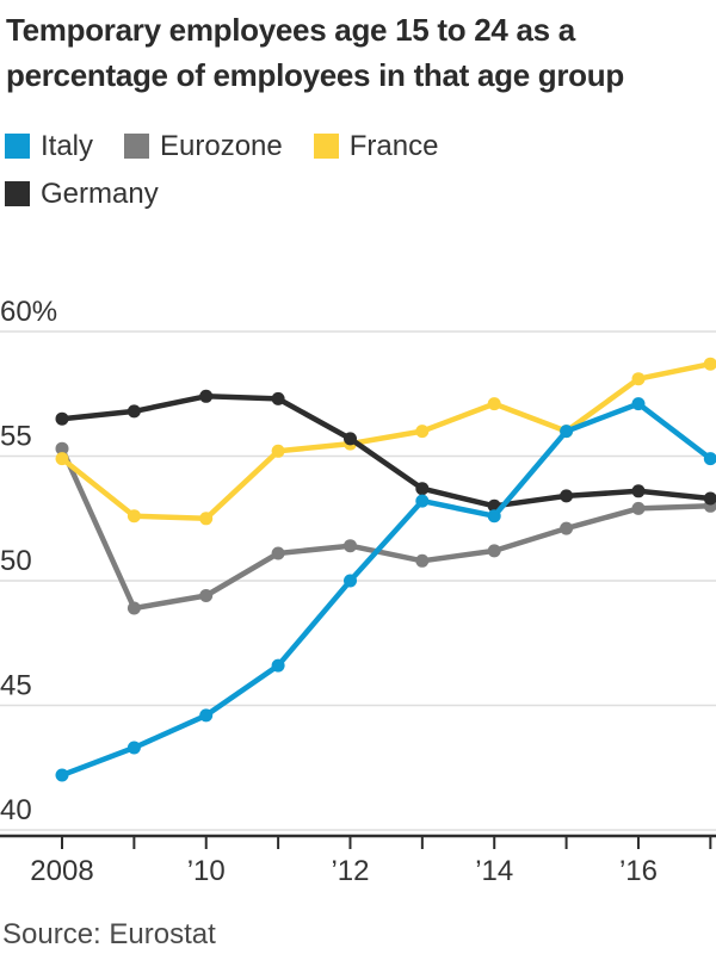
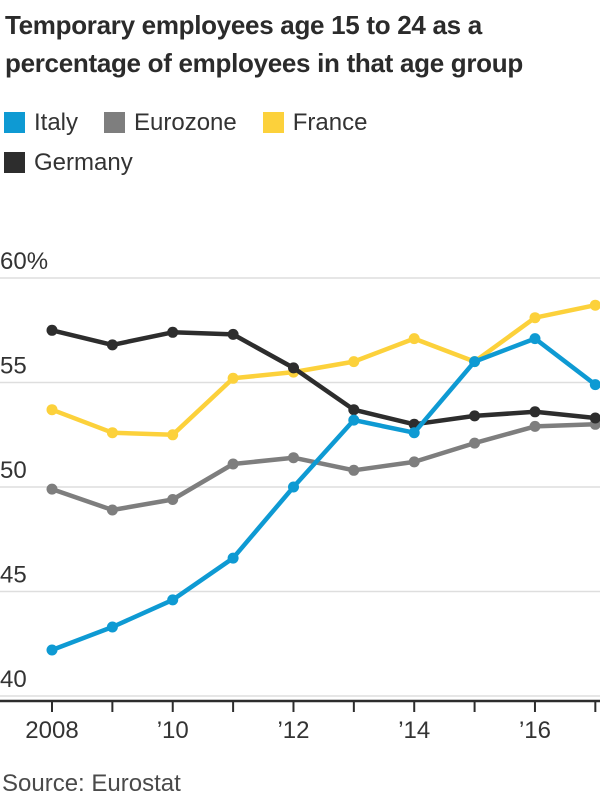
Eurozone/2008: 55.3% -> 49.9%
France/2008: 54.9% -> 53.7%
Germany/2008: 56.5% -> 57.5%
